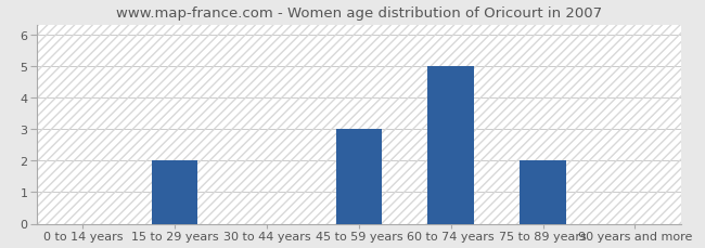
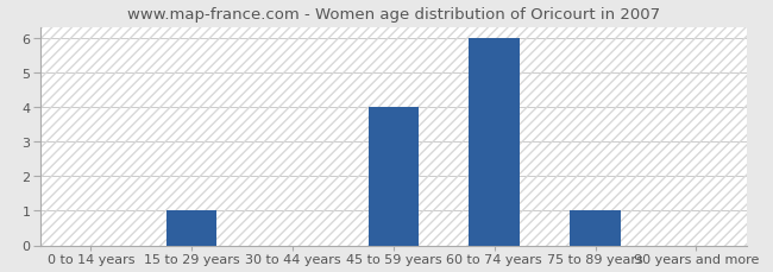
15 to 29 years: 2 -> 1
45 to 59 years: 3 -> 4
60 to 74 years: 5 -> 6
75 to 89 years: 2 -> 1
